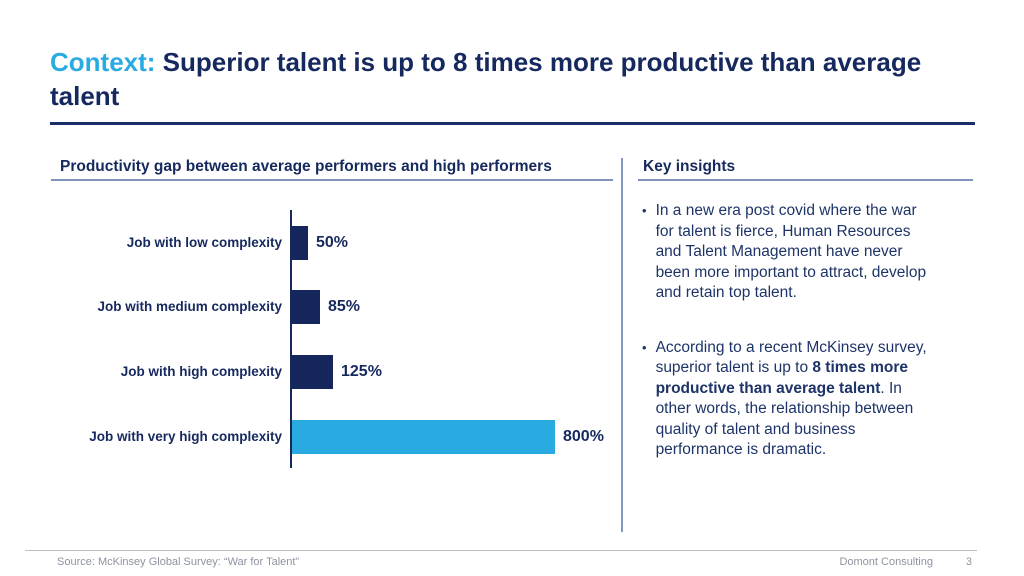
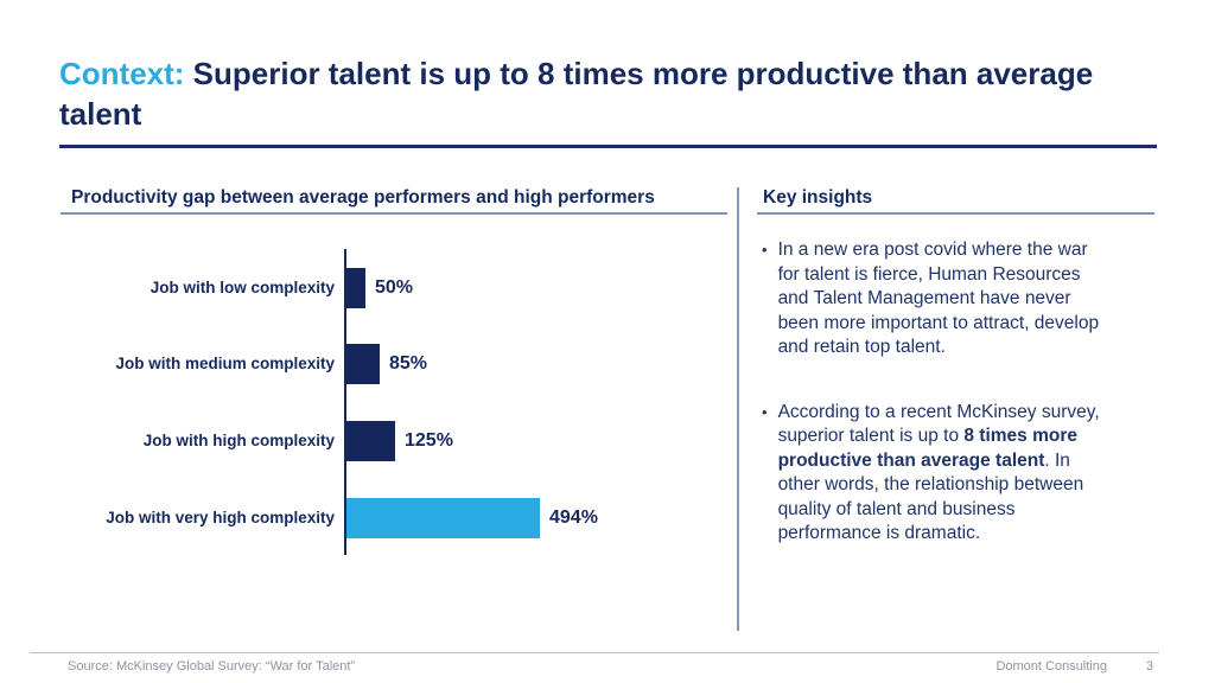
Job with very high complexity: 800% -> 494%
